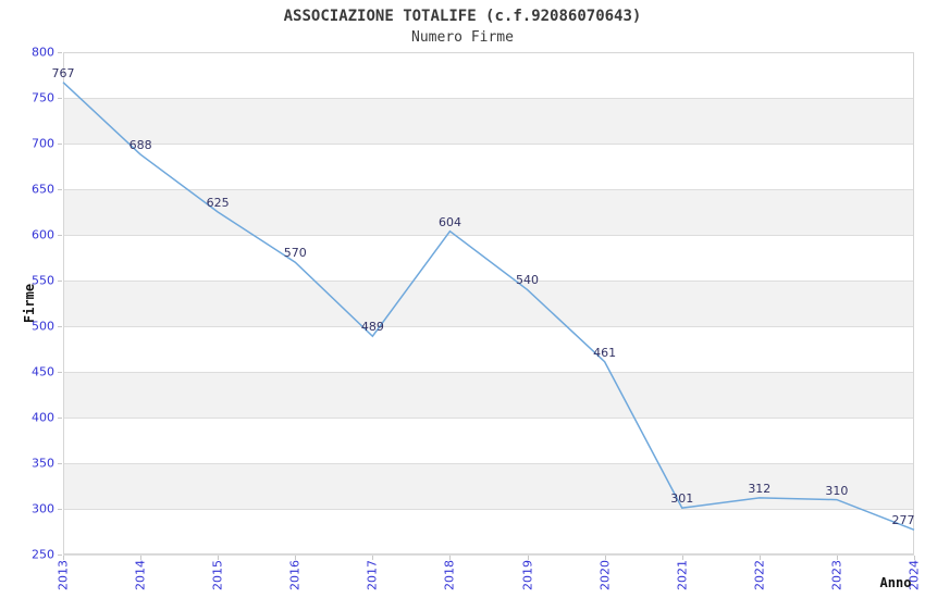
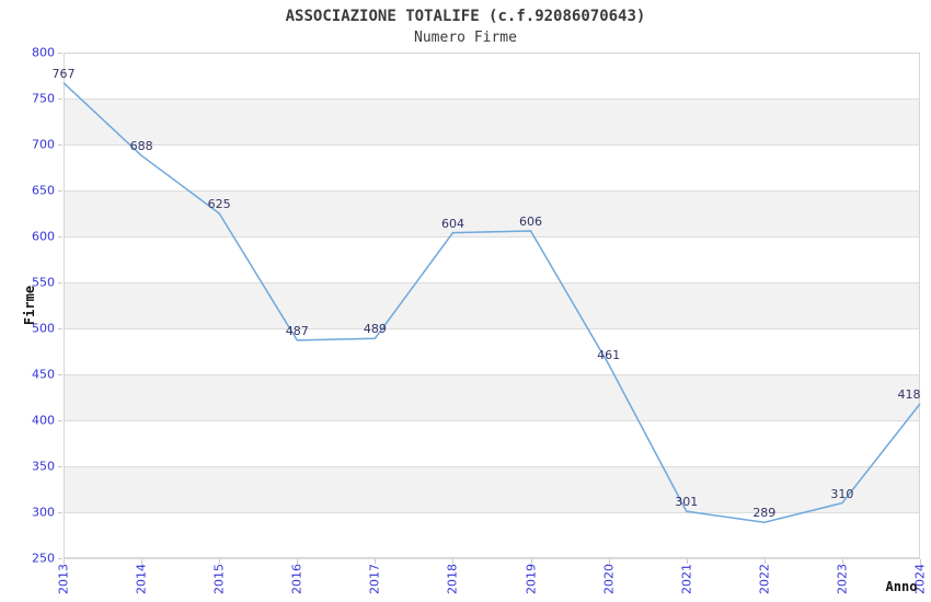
2016: 570 -> 487
2019: 540 -> 606
2022: 312 -> 289
2024: 277 -> 418
